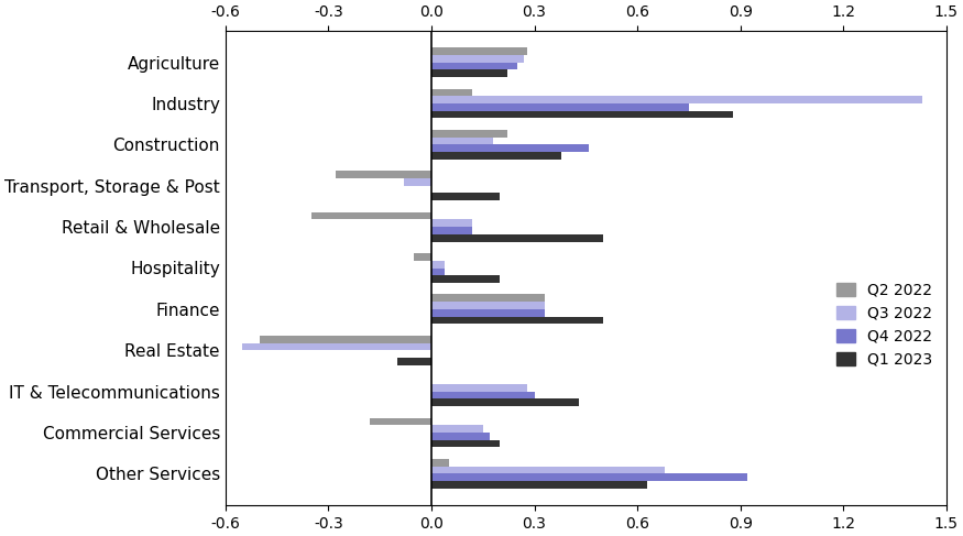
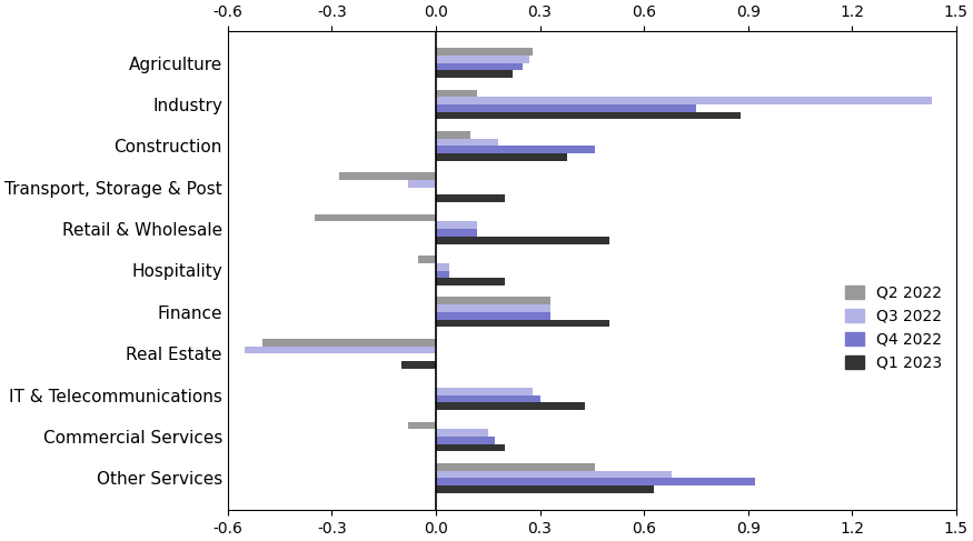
Q2 2022/Construction: 0.22 -> 0.10
Q2 2022/Commercial Services: -0.18 -> -0.08
Q2 2022/Other Services: 0.05 -> 0.46
